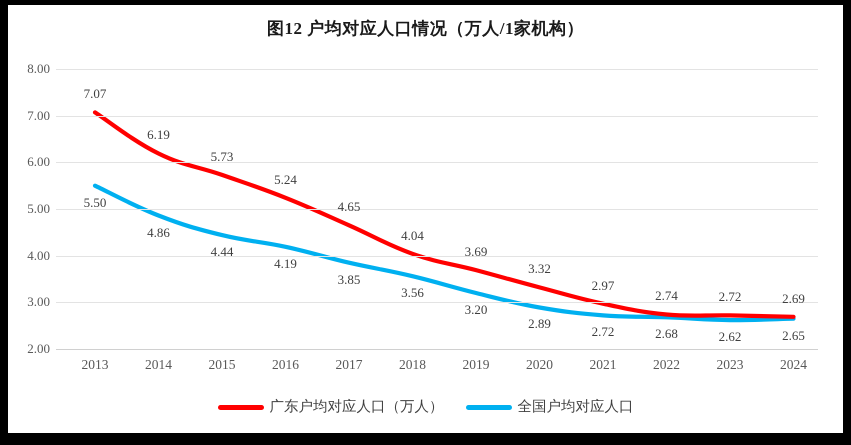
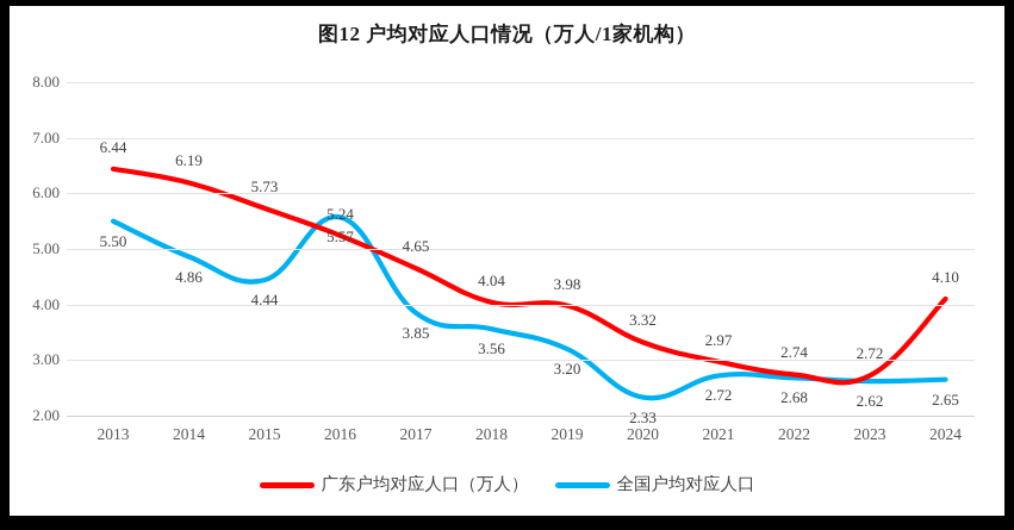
广东户均对应人口（万人）/2013: 7.07 -> 6.44
全国户均对应人口/2016: 4.19 -> 5.57
广东户均对应人口（万人）/2019: 3.69 -> 3.98
全国户均对应人口/2020: 2.89 -> 2.33
广东户均对应人口（万人）/2024: 2.69 -> 4.10
